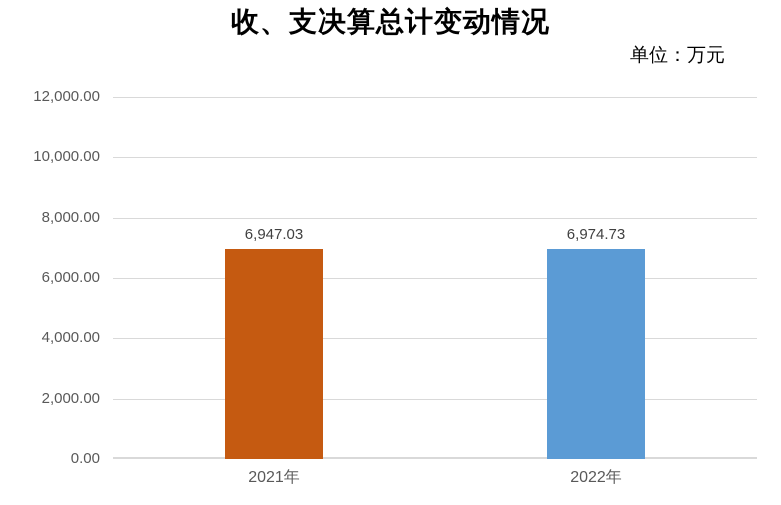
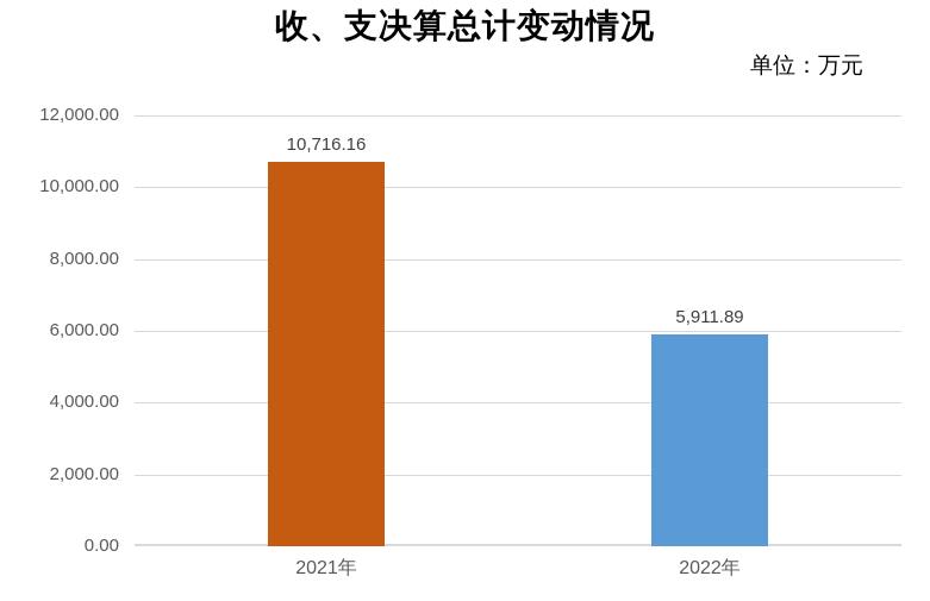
2021年: 6,947.03 -> 10,716.16
2022年: 6,974.73 -> 5,911.89
